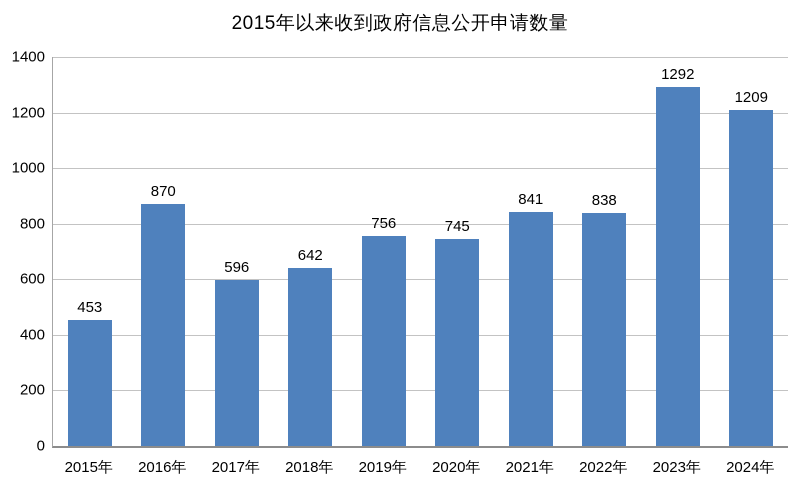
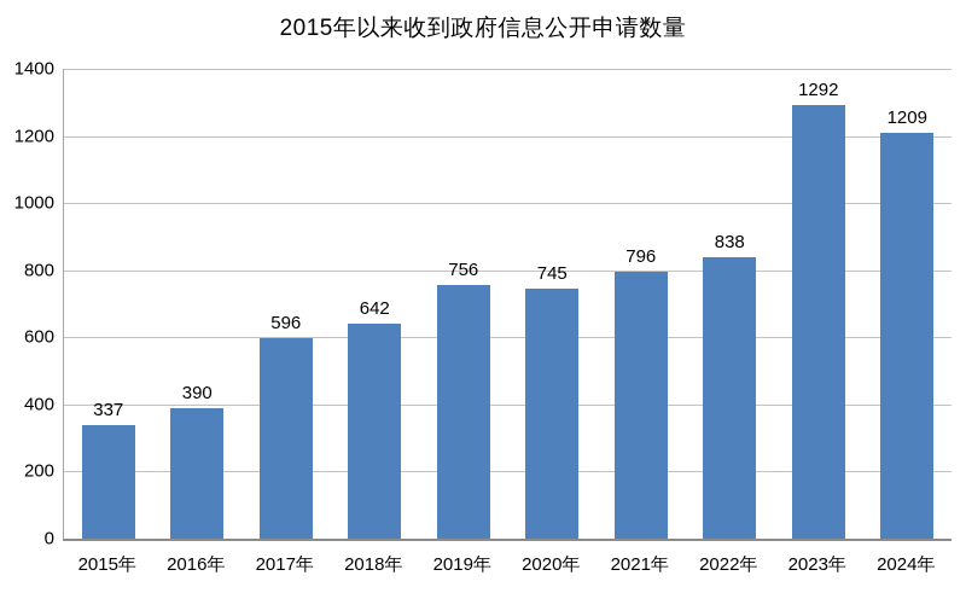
2015年: 453 -> 337
2016年: 870 -> 390
2021年: 841 -> 796
